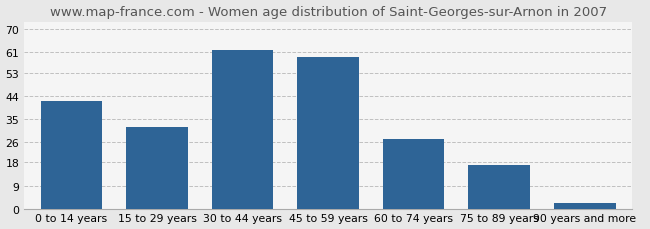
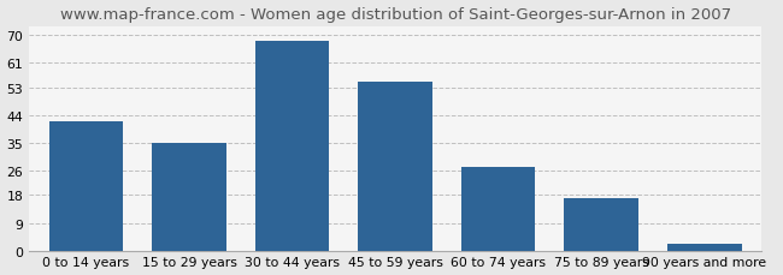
15 to 29 years: 32 -> 35
30 to 44 years: 62 -> 68
45 to 59 years: 59 -> 55
